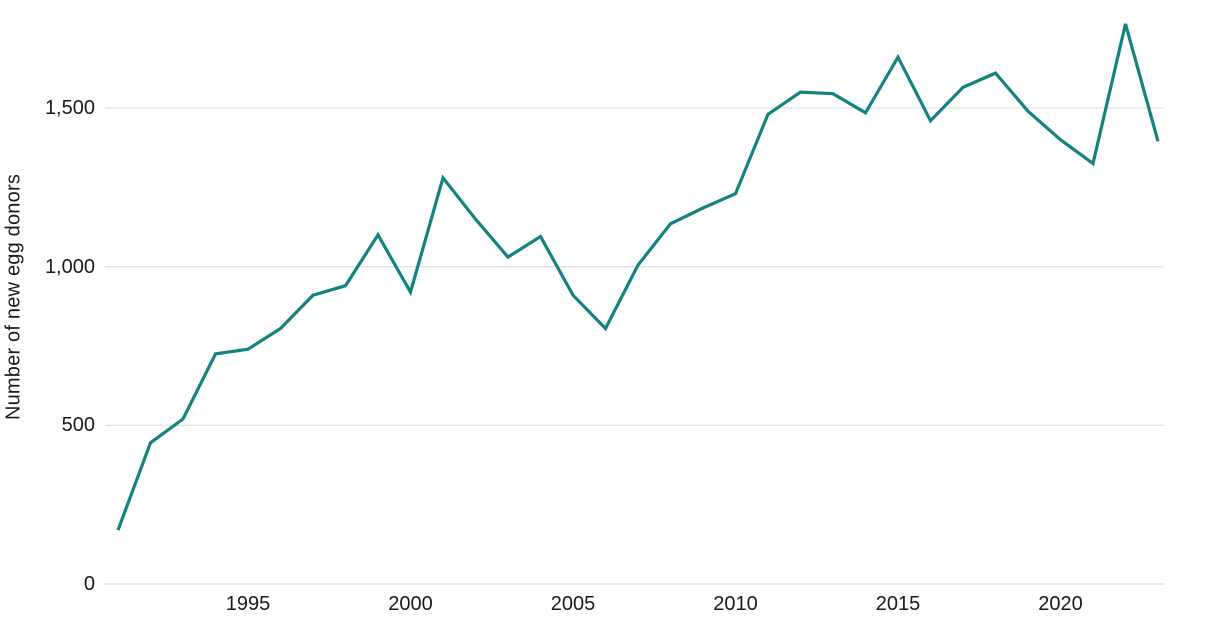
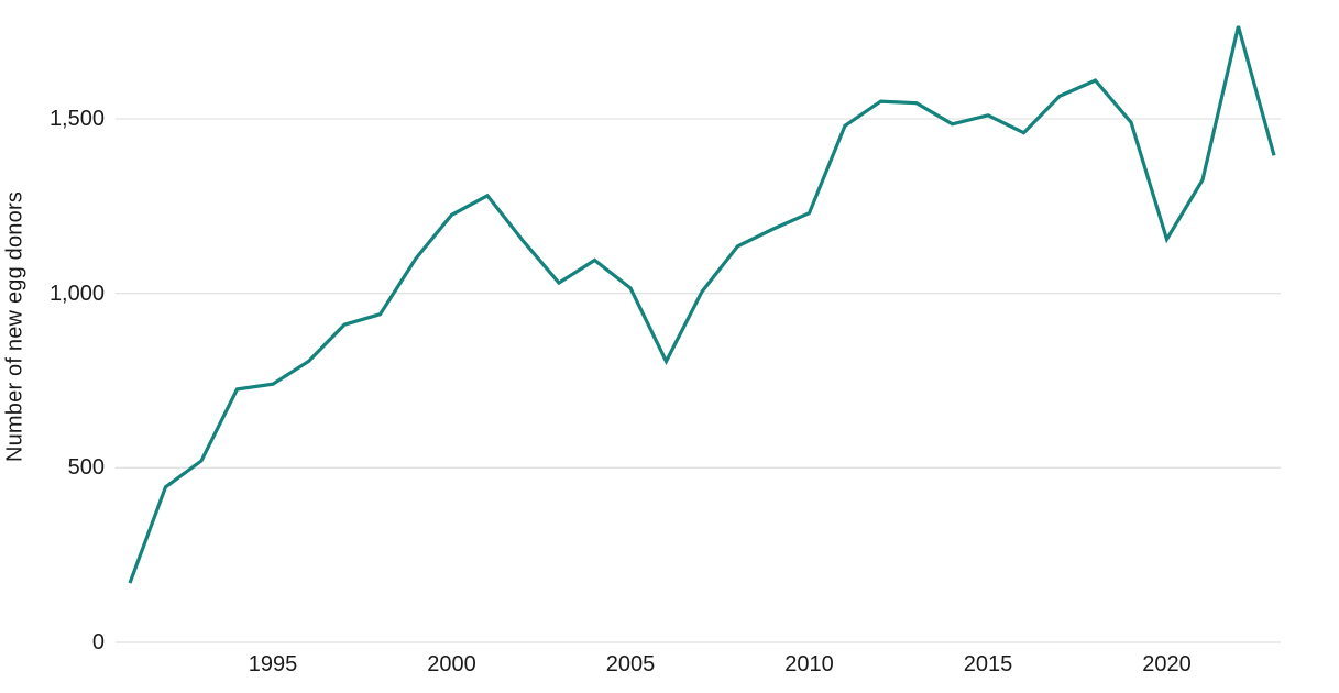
2000: 920 -> 1220
2005: 910 -> 1020
2015: 1660 -> 1510
2020: 1400 -> 1160
